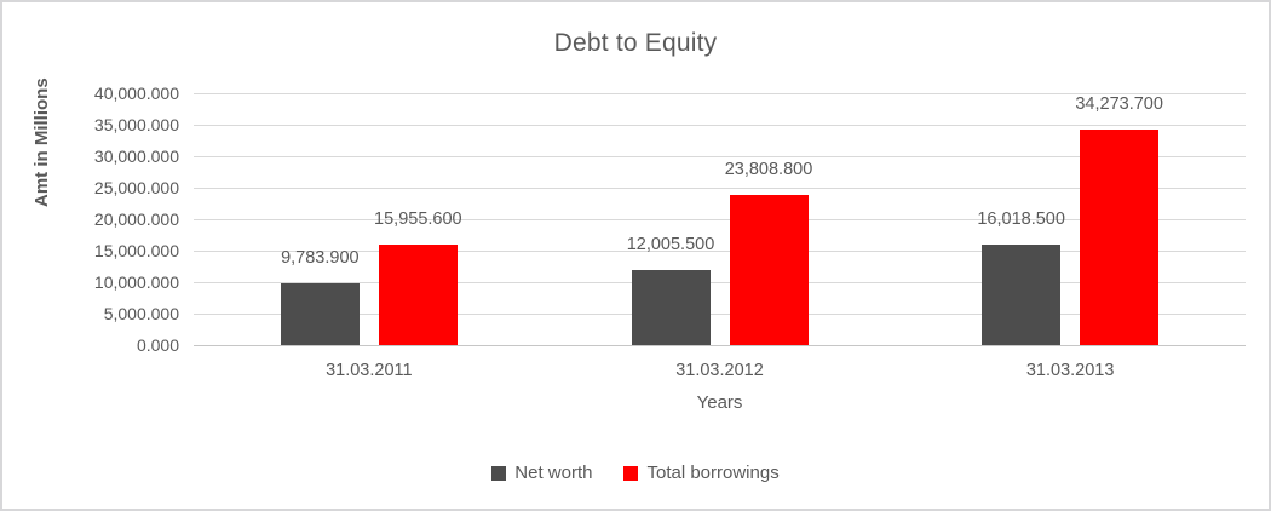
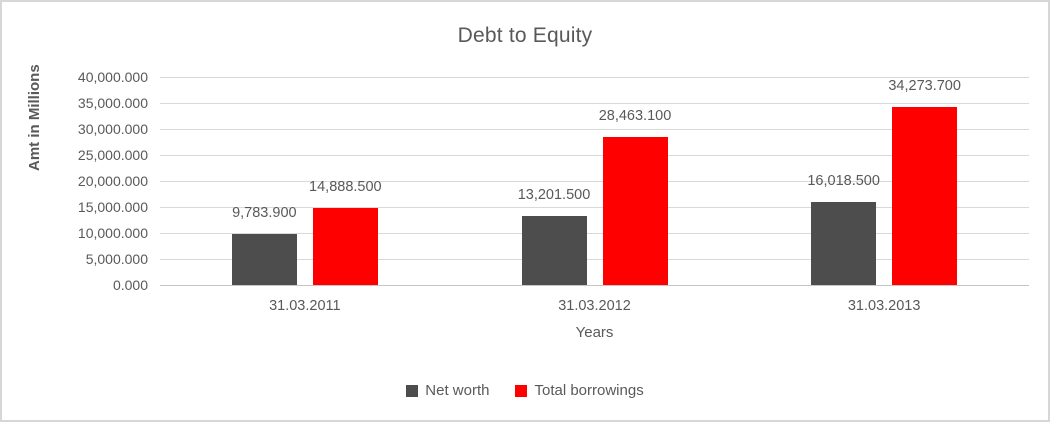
Total borrowings/31.03.2011: 15,955.600 -> 14,888.500
Net worth/31.03.2012: 12,005.500 -> 13,201.500
Total borrowings/31.03.2012: 23,808.800 -> 28,463.100
